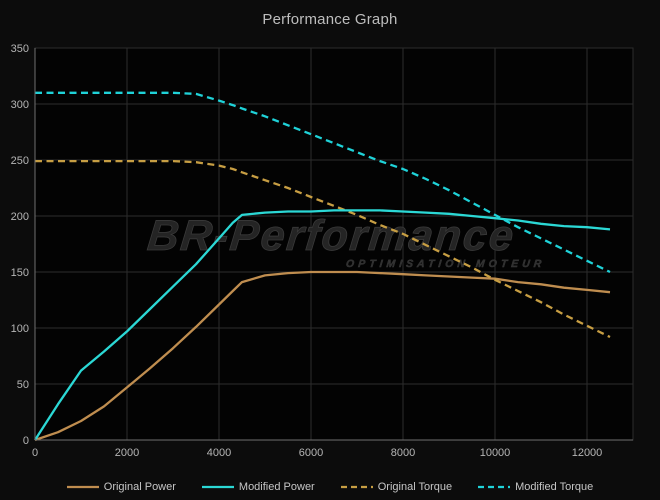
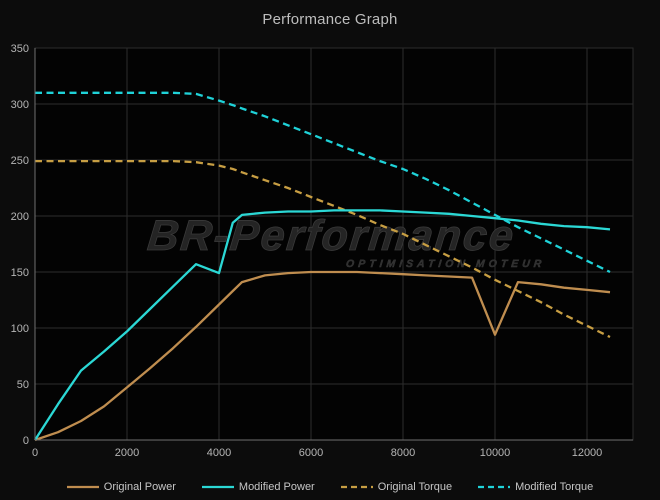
Modified Power/4000: 180 -> 149
Original Power/10000: 144 -> 94
